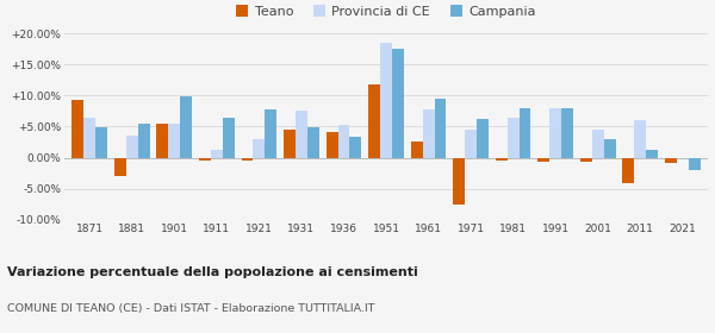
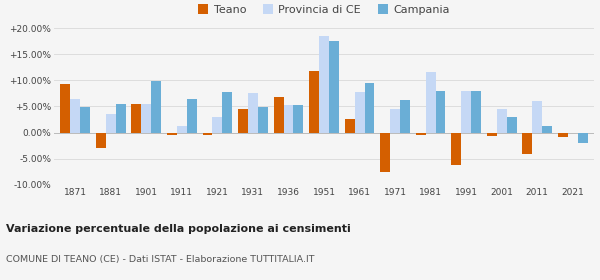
Teano/1936: 4.2% -> 6.8%
Campania/1936: 3.4% -> 5.3%
Provincia di CE/1981: 6.4% -> 11.5%
Teano/1991: -0.6% -> -6.2%
